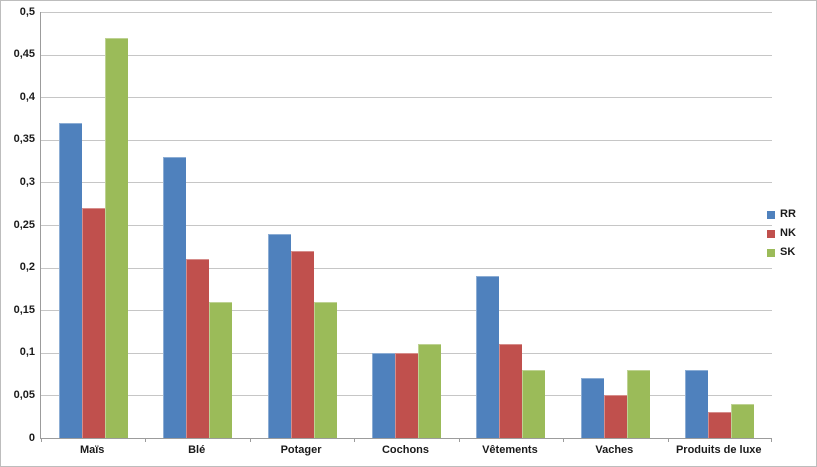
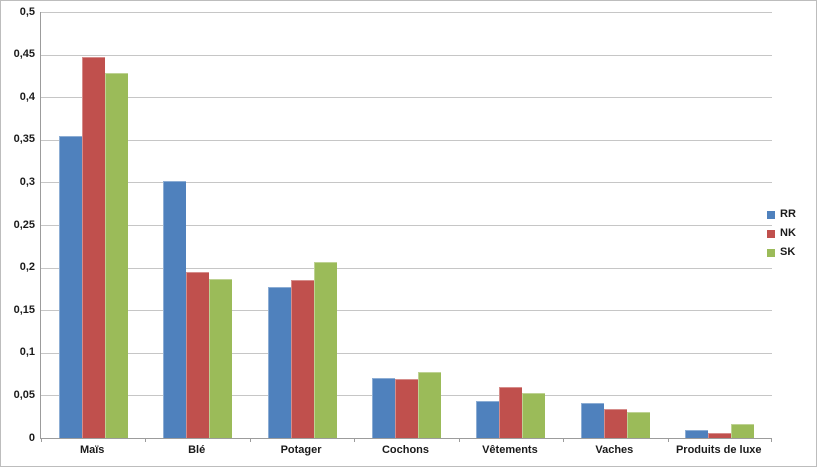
RR/Maïs: 0,37 -> 0,35
NK/Maïs: 0,27 -> 0,45
SK/Maïs: 0,47 -> 0,43
RR/Blé: 0,33 -> 0,30
NK/Blé: 0,21 -> 0,20
SK/Blé: 0,16 -> 0,19
RR/Potager: 0,24 -> 0,18
NK/Potager: 0,22 -> 0,18
SK/Potager: 0,16 -> 0,21
RR/Cochons: 0,10 -> 0,07
NK/Cochons: 0,10 -> 0,07
SK/Cochons: 0,11 -> 0,08
RR/Vêtements: 0,19 -> 0,04
NK/Vêtements: 0,11 -> 0,06
SK/Vêtements: 0,08 -> 0,05
RR/Vaches: 0,07 -> 0,04
NK/Vaches: 0,05 -> 0,03
SK/Vaches: 0,08 -> 0,03
RR/Produits de luxe: 0,08 -> 0,01
NK/Produits de luxe: 0,03 -> 0,01
SK/Produits de luxe: 0,04 -> 0,02
